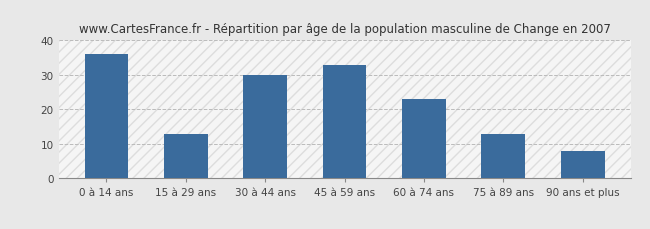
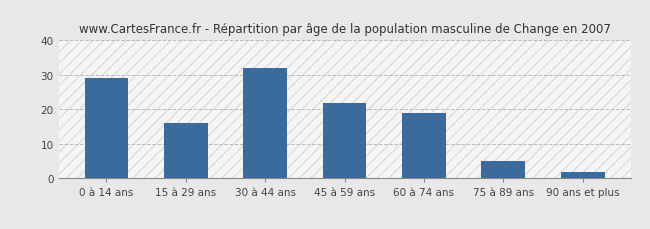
0 à 14 ans: 36 -> 29
15 à 29 ans: 13 -> 16
30 à 44 ans: 30 -> 32
45 à 59 ans: 33 -> 22
60 à 74 ans: 23 -> 19
75 à 89 ans: 13 -> 5
90 ans et plus: 8 -> 2
